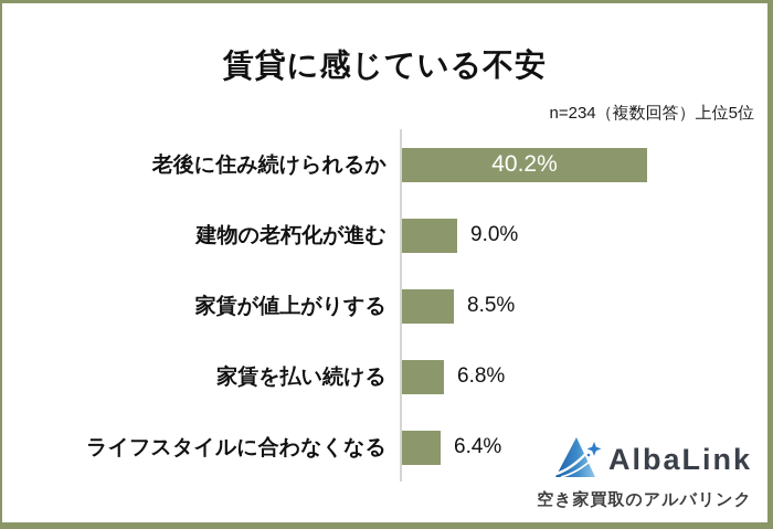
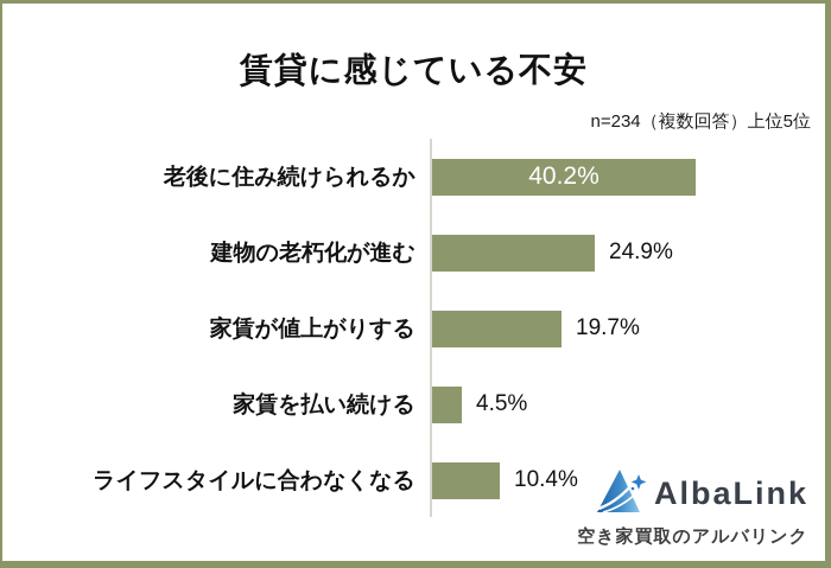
建物の老朽化が進む: 9.0% -> 24.9%
家賃が値上がりする: 8.5% -> 19.7%
家賃を払い続ける: 6.8% -> 4.5%
ライフスタイルに合わなくなる: 6.4% -> 10.4%
